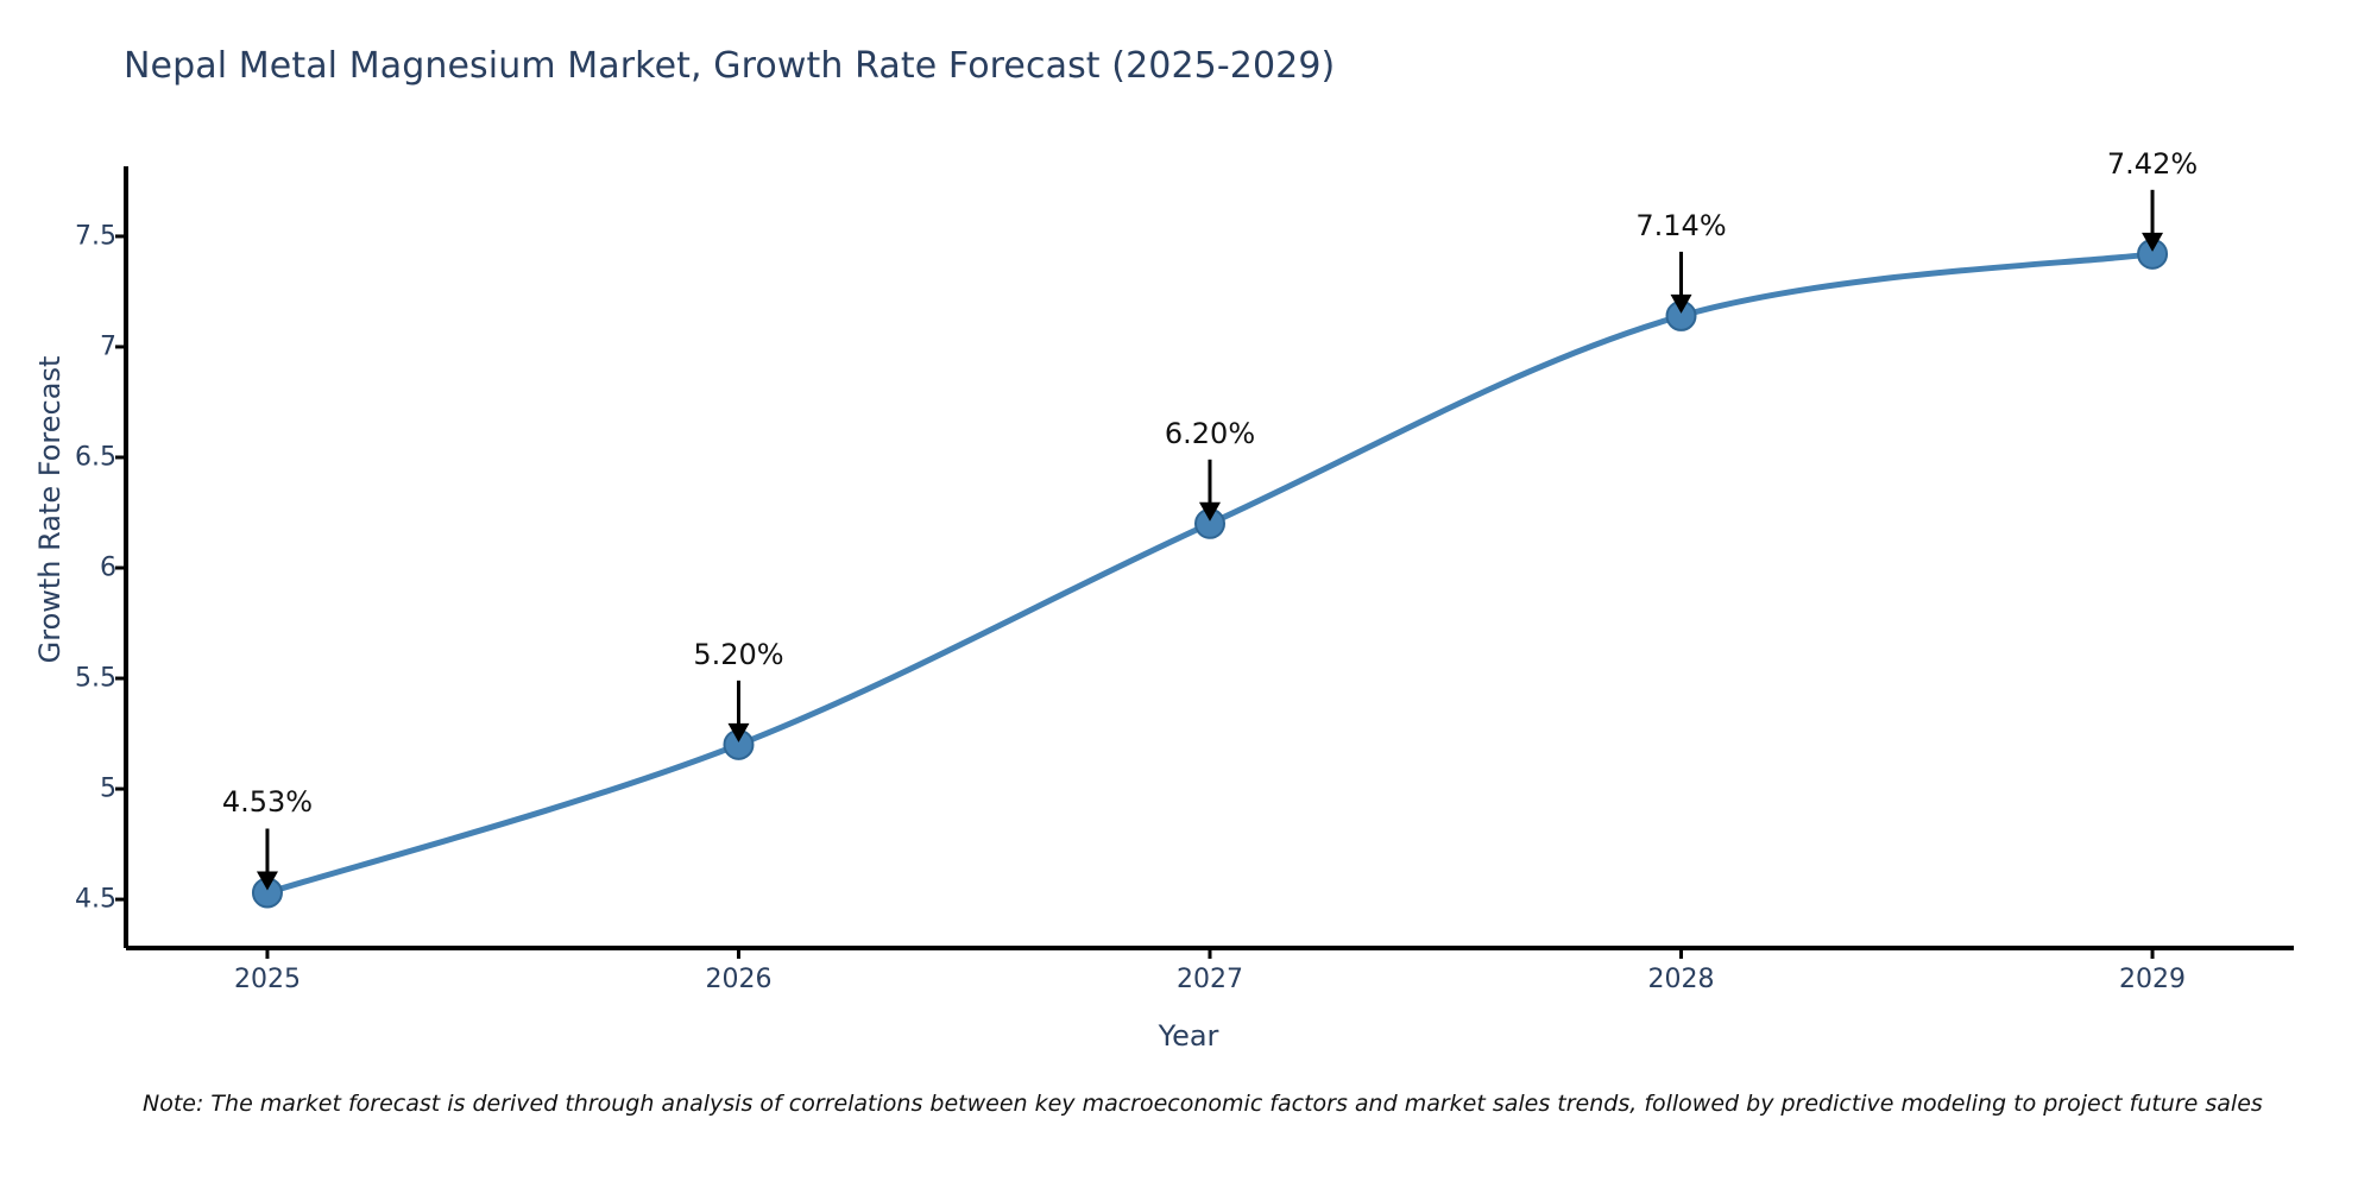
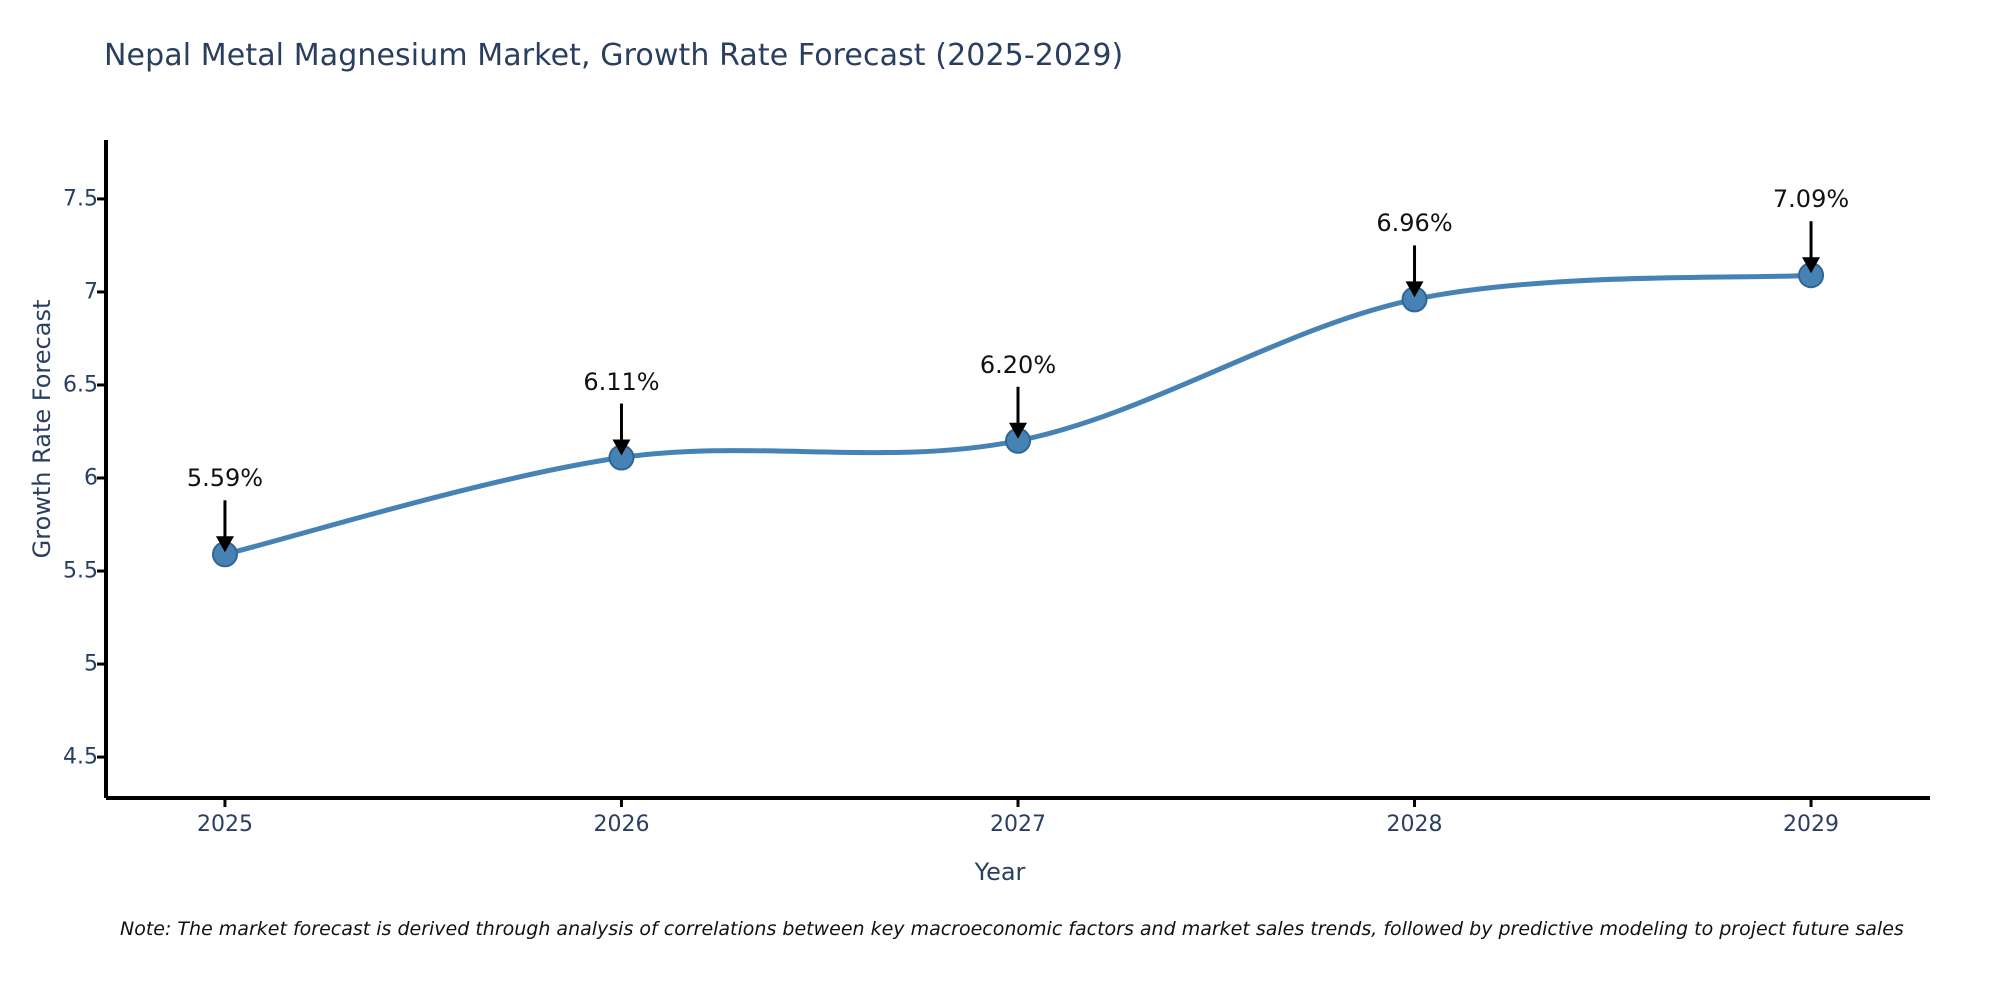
2025: 4.53% -> 5.59%
2026: 5.20% -> 6.11%
2028: 7.14% -> 6.96%
2029: 7.42% -> 7.09%
